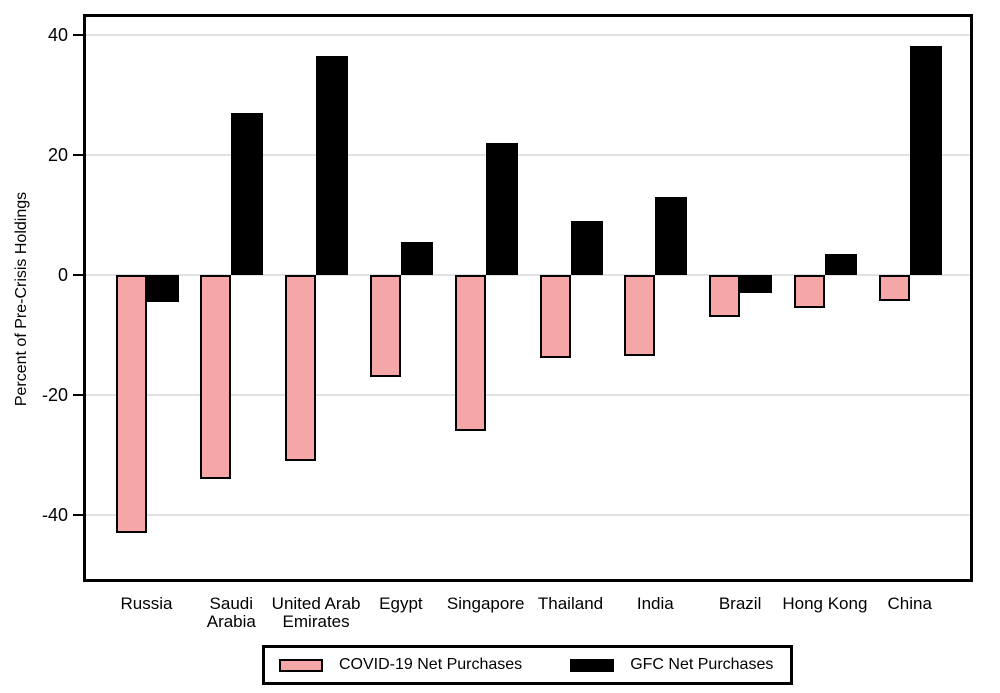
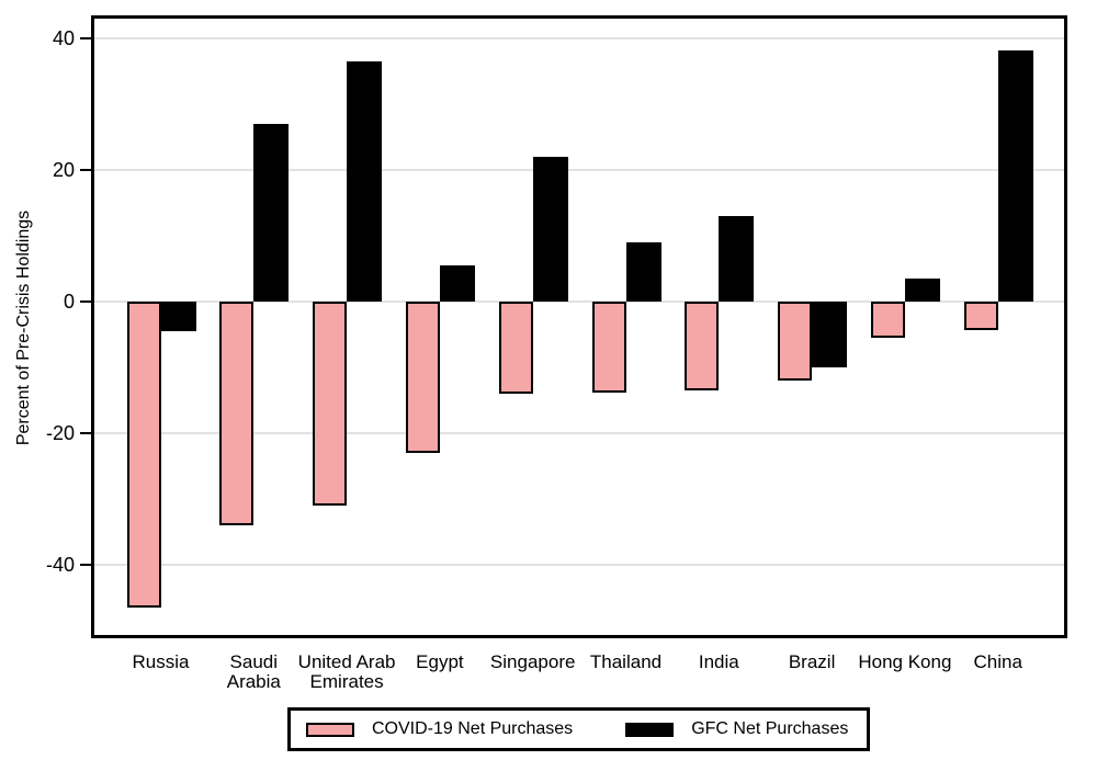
COVID-19 Net Purchases/Russia: -43 -> -46
COVID-19 Net Purchases/Egypt: -17 -> -23
COVID-19 Net Purchases/Singapore: -26 -> -14
COVID-19 Net Purchases/Brazil: -7 -> -12
GFC Net Purchases/Brazil: -3 -> -10
